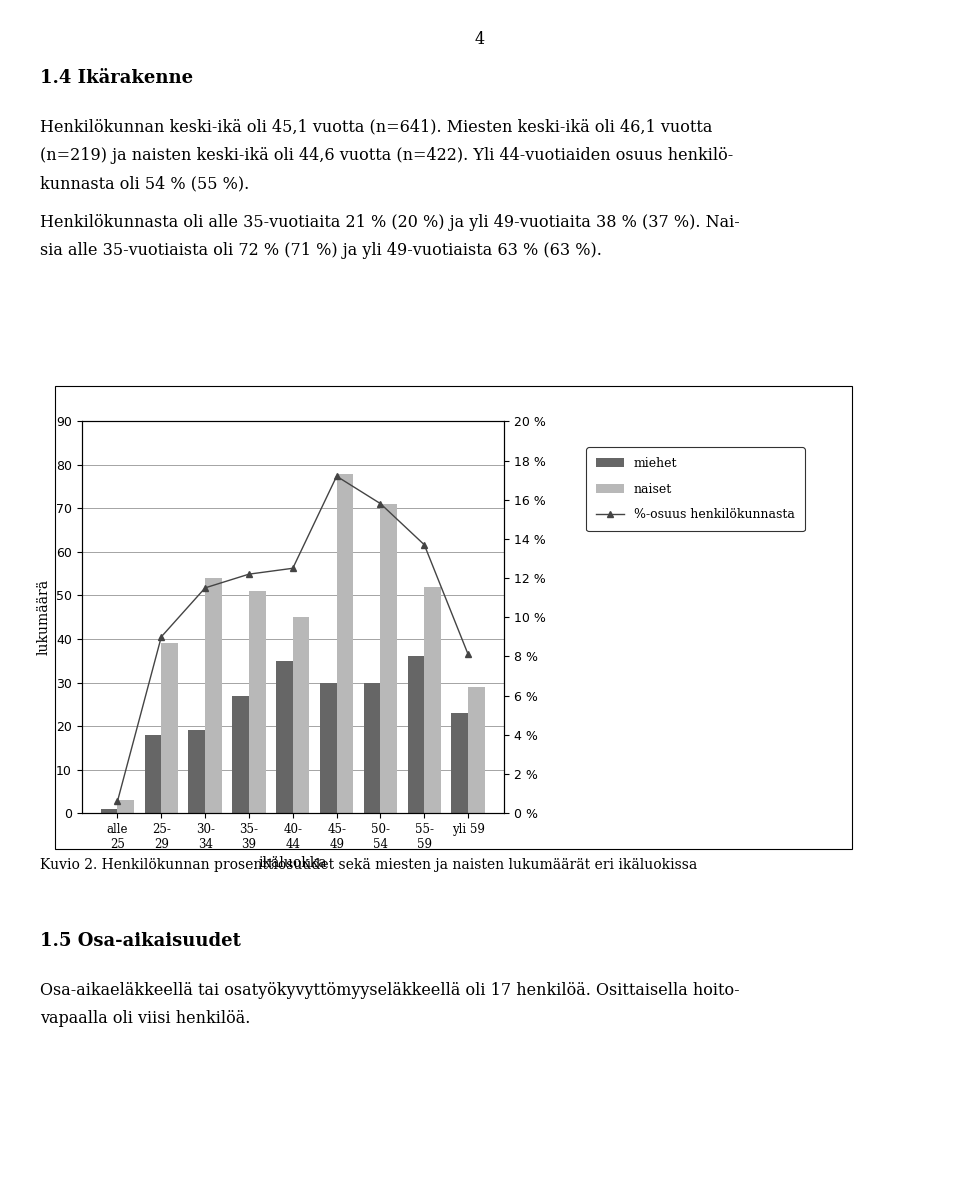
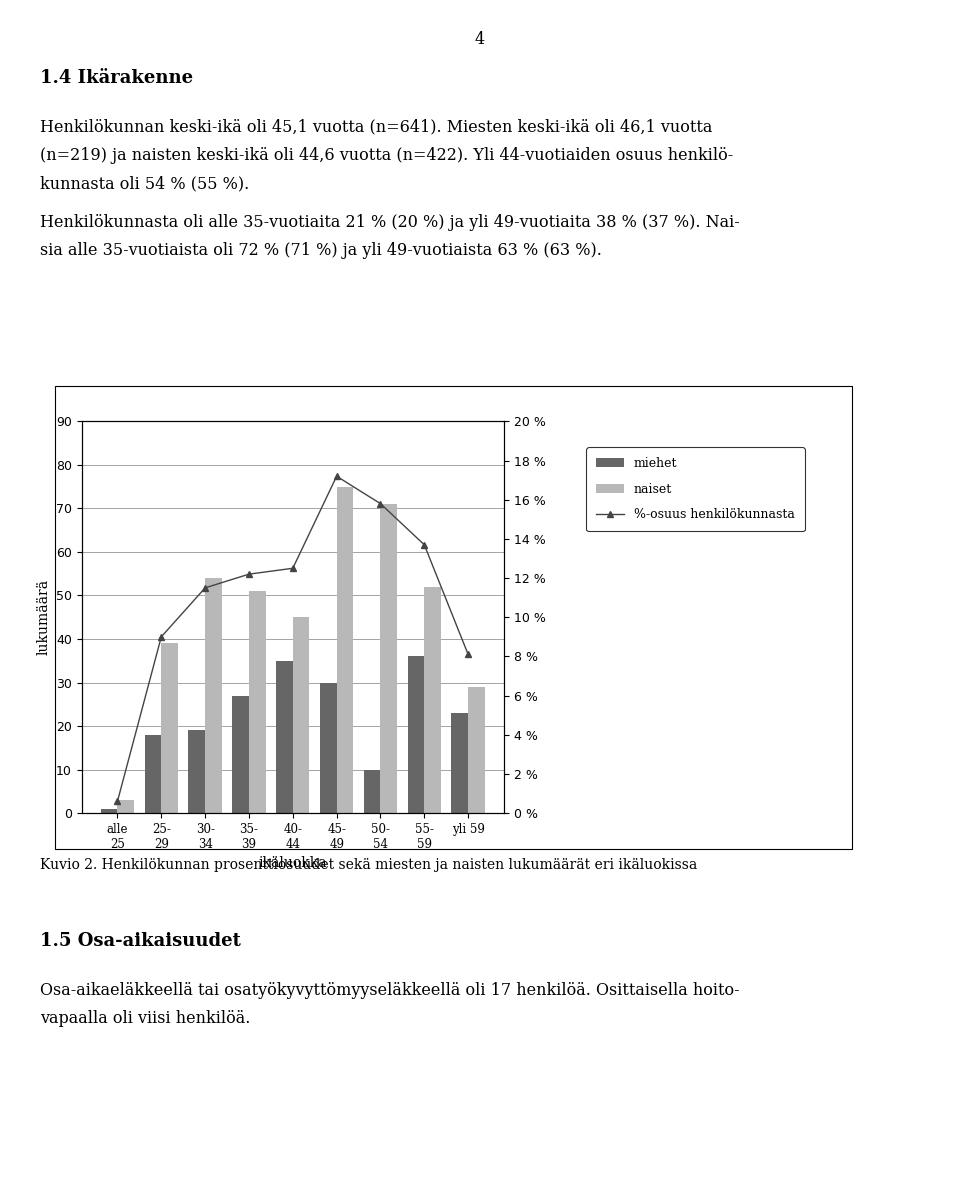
naiset/45- 49: 78 -> 75
miehet/50- 54: 30 -> 10
